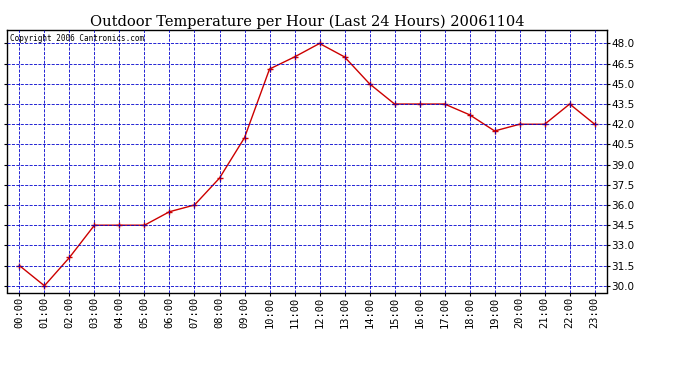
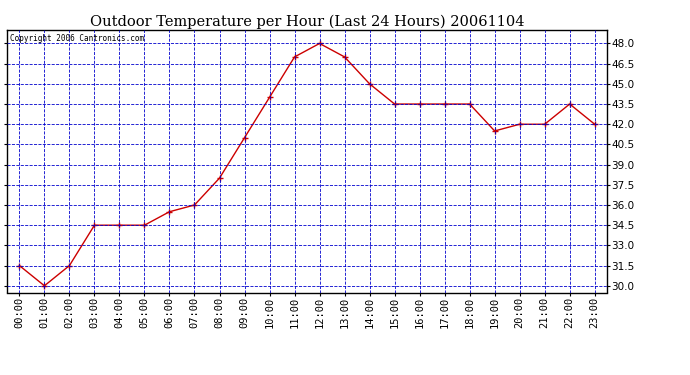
02:00: 32.1 -> 31.5
10:00: 46.1 -> 44.0
18:00: 42.7 -> 43.5
